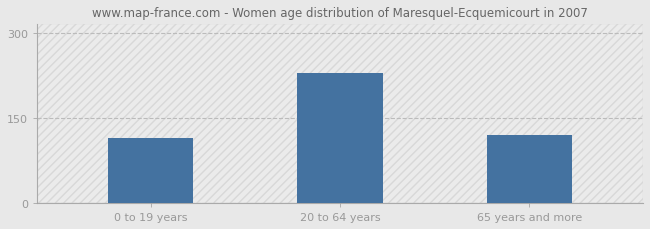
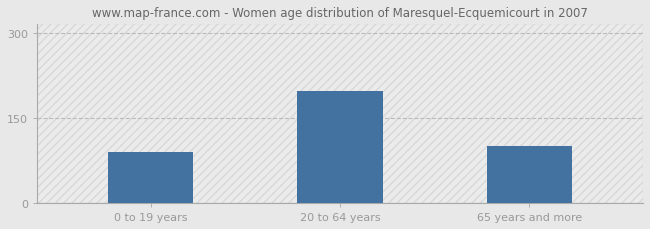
0 to 19 years: 115 -> 90
20 to 64 years: 230 -> 198
65 years and more: 120 -> 100
